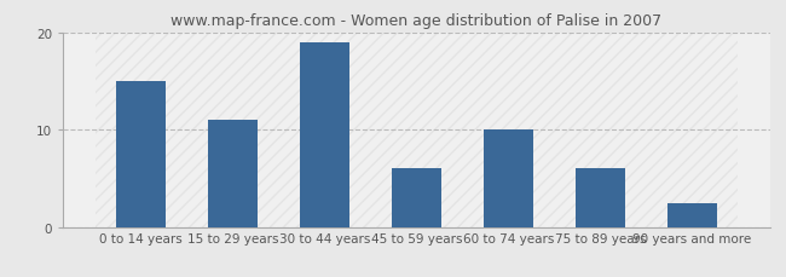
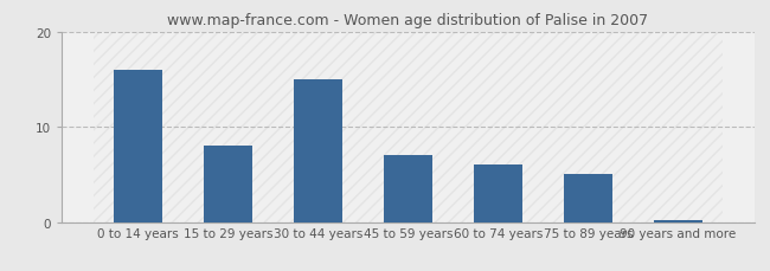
0 to 14 years: 15.0 -> 16.0
15 to 29 years: 11.0 -> 8.0
30 to 44 years: 19.0 -> 15.0
45 to 59 years: 6.0 -> 7.0
60 to 74 years: 10.0 -> 6.0
75 to 89 years: 6.0 -> 5.0
90 years and more: 2.4 -> 0.2
